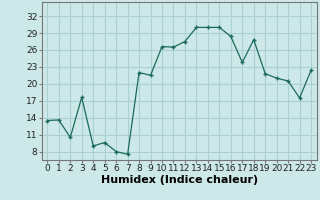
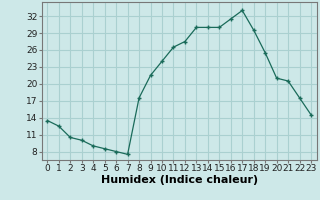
1: 13.6 -> 12.5
3: 17.6 -> 10.0
5: 9.6 -> 8.5
8: 22.0 -> 17.5
10: 26.6 -> 24.0
16: 28.4 -> 31.5
17: 23.8 -> 33.0
18: 27.8 -> 29.5
19: 21.8 -> 25.5
23: 22.4 -> 14.5
